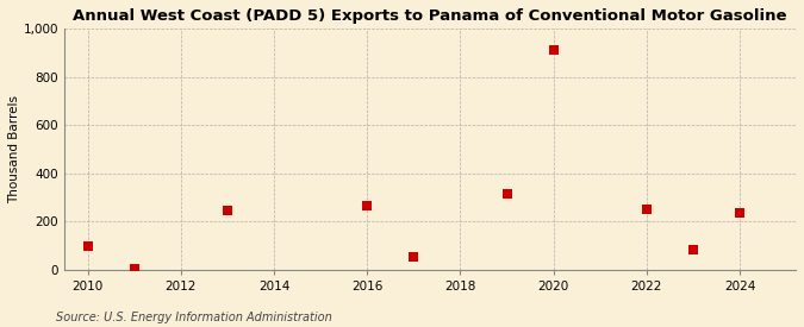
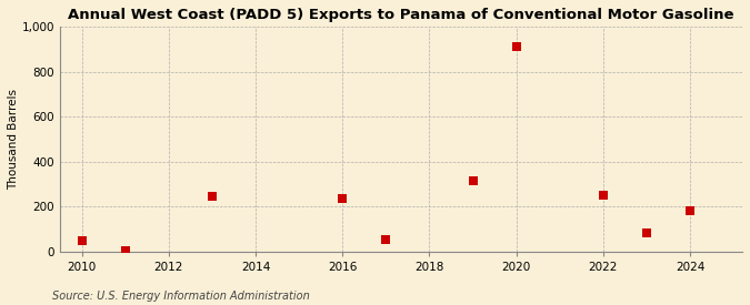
2010: 100 -> 50
2016: 265 -> 235
2024: 235 -> 180
